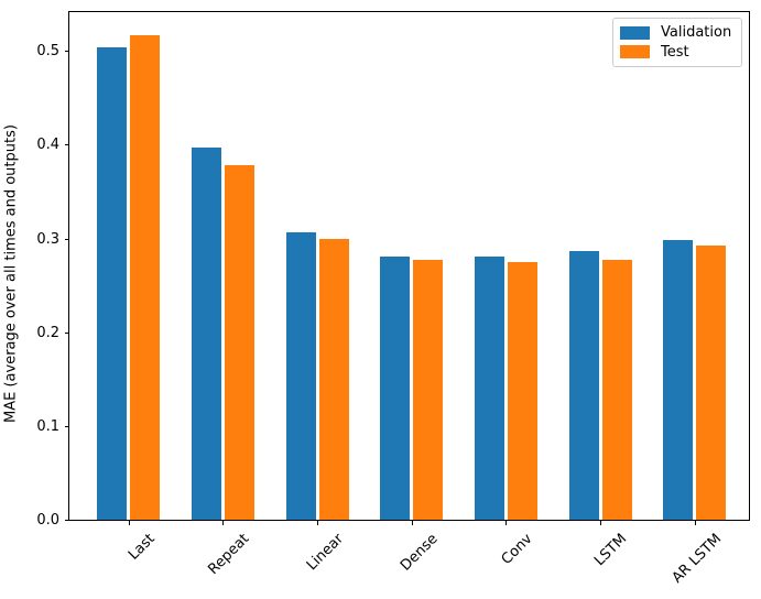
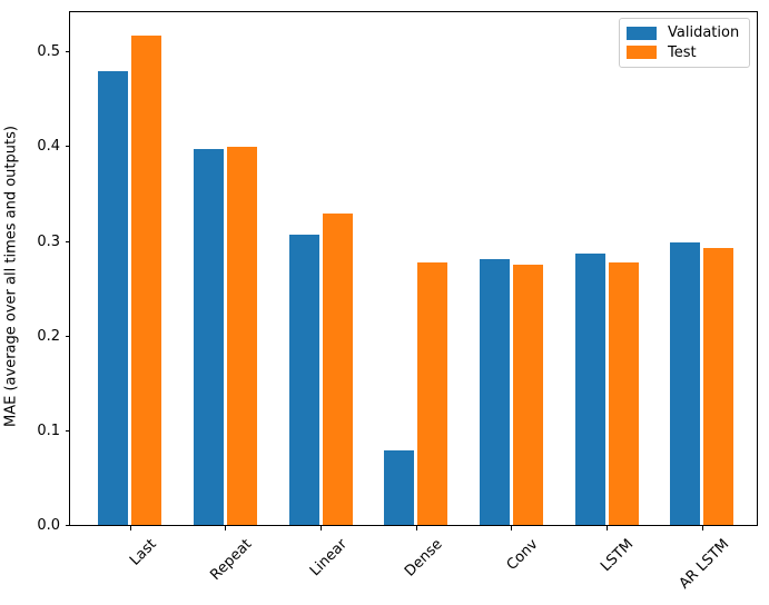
Validation/Last: 0.50 -> 0.48
Test/Repeat: 0.38 -> 0.40
Test/Linear: 0.30 -> 0.33
Validation/Dense: 0.28 -> 0.08
